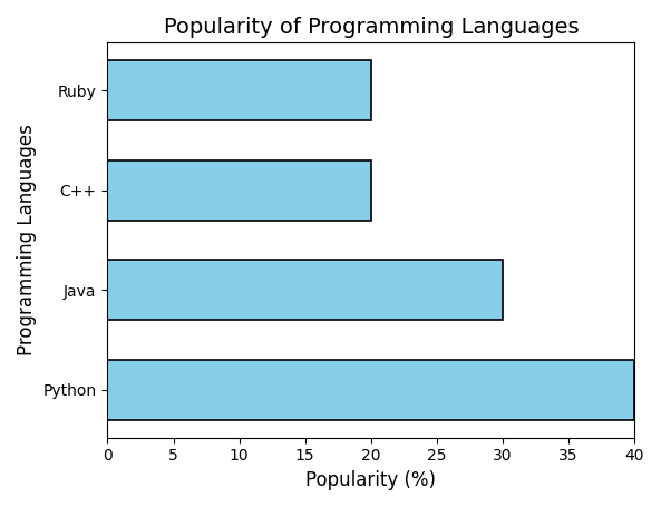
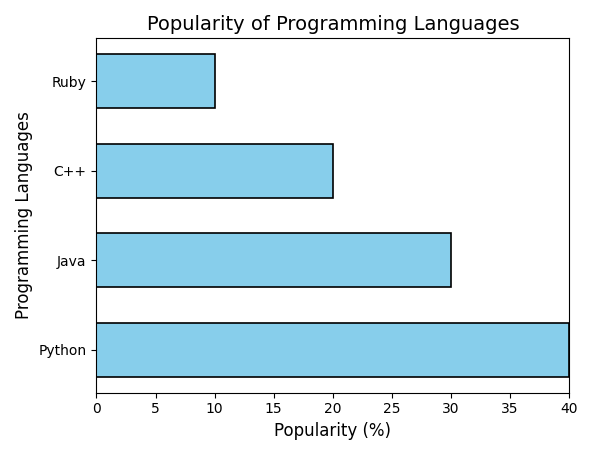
Ruby: 20 -> 10
